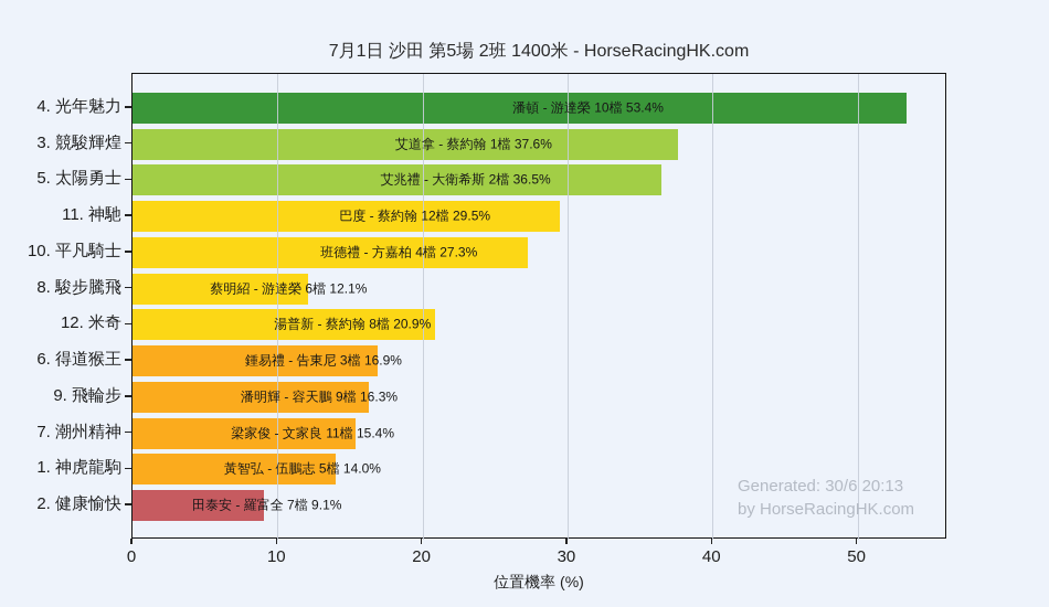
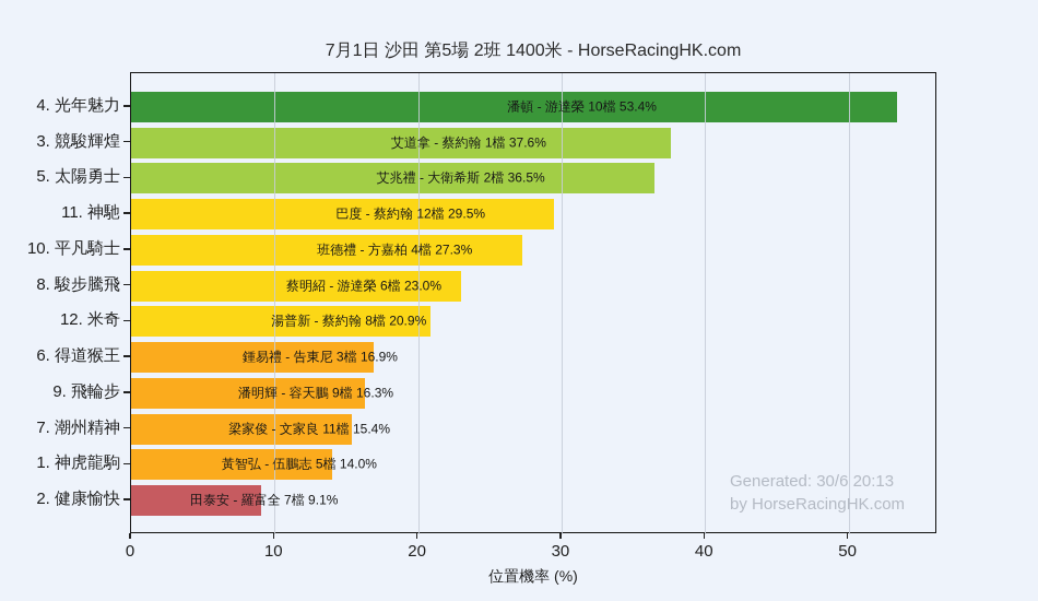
8. 駿步騰飛: 12.1% -> 23.0%
